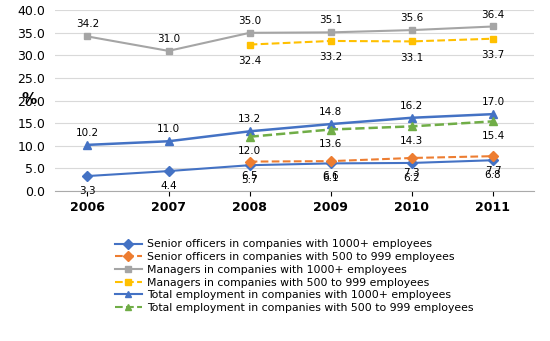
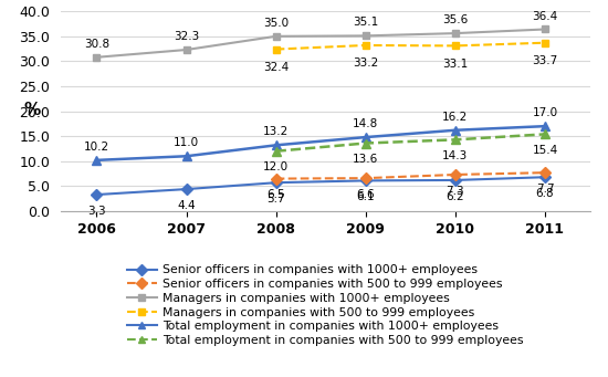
Managers in companies with 1000+ employees/2006: 34.2 -> 30.8
Managers in companies with 1000+ employees/2007: 31.0 -> 32.3
